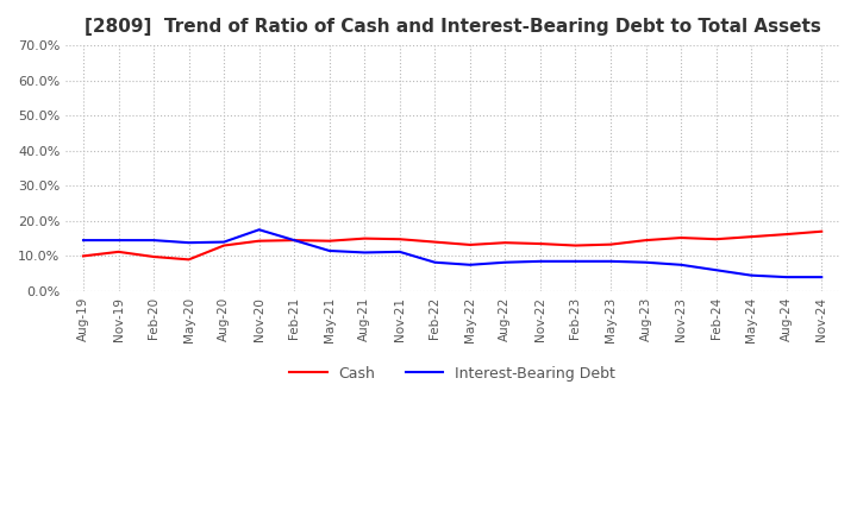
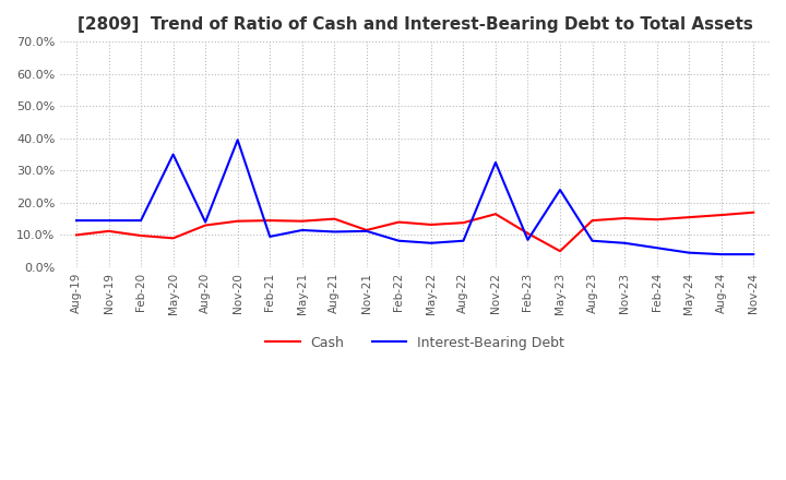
Interest-Bearing Debt/May-20: 13.8% -> 35.0%
Interest-Bearing Debt/Nov-20: 17.5% -> 39.5%
Interest-Bearing Debt/Feb-21: 14.5% -> 9.5%
Cash/Nov-21: 14.8% -> 11.5%
Cash/Nov-22: 13.5% -> 16.5%
Interest-Bearing Debt/Nov-22: 8.5% -> 32.5%
Cash/Feb-23: 13.0% -> 10.5%
Cash/May-23: 13.3% -> 5.0%
Interest-Bearing Debt/May-23: 8.5% -> 24.0%
